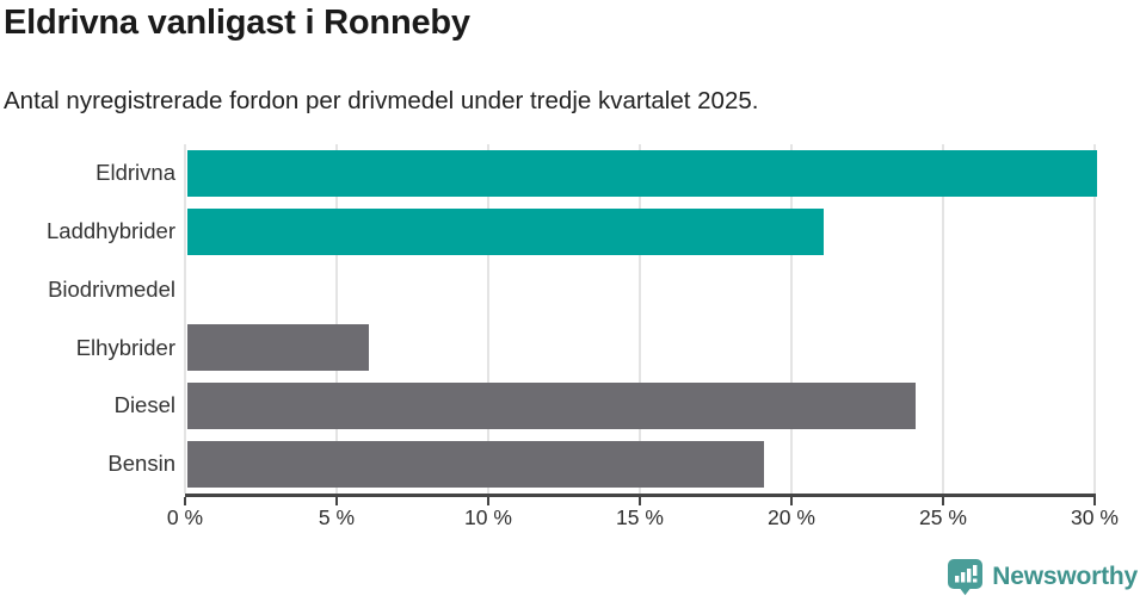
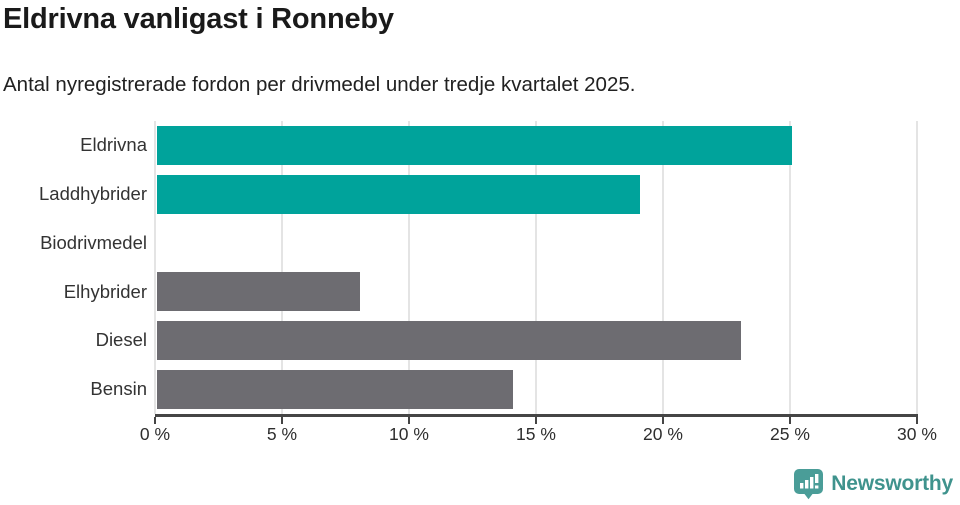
Eldrivna: 30% -> 25%
Laddhybrider: 21% -> 19%
Elhybrider: 6% -> 8%
Diesel: 24% -> 23%
Bensin: 19% -> 14%
